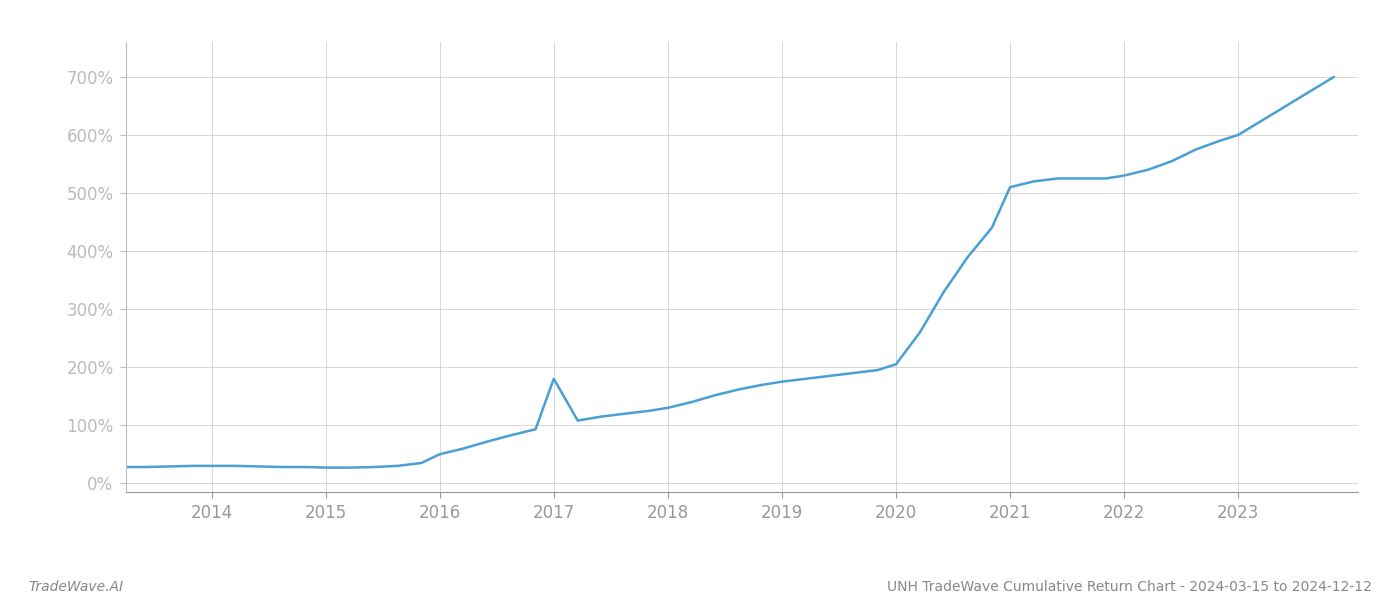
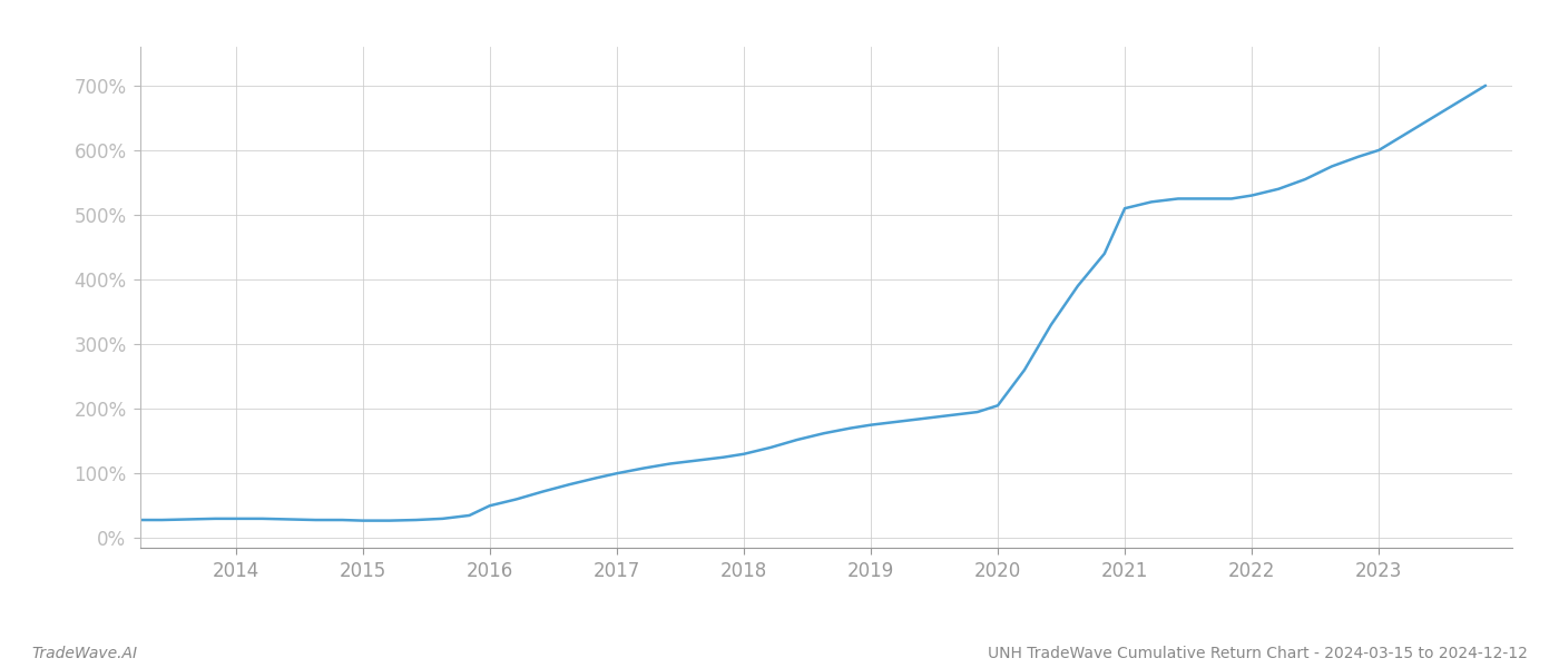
2017: 180% -> 100%
